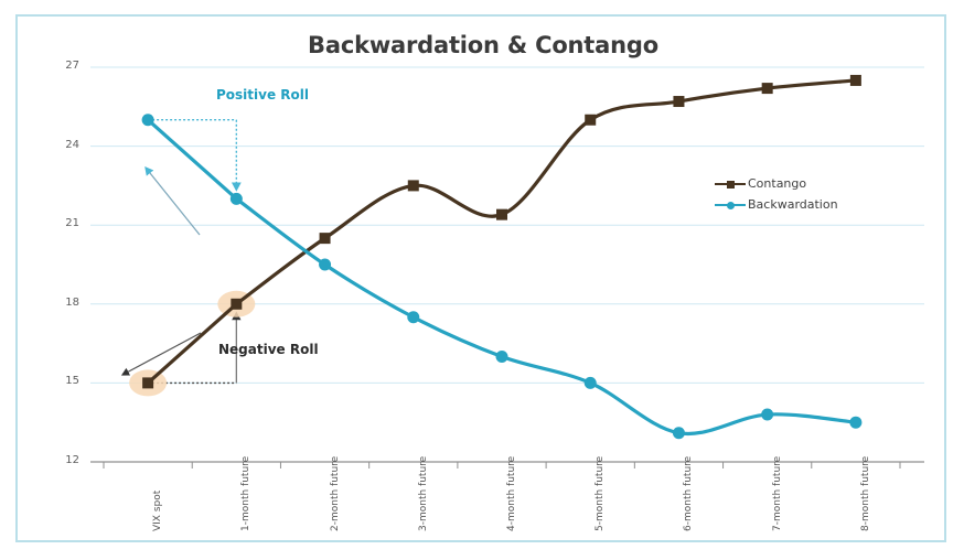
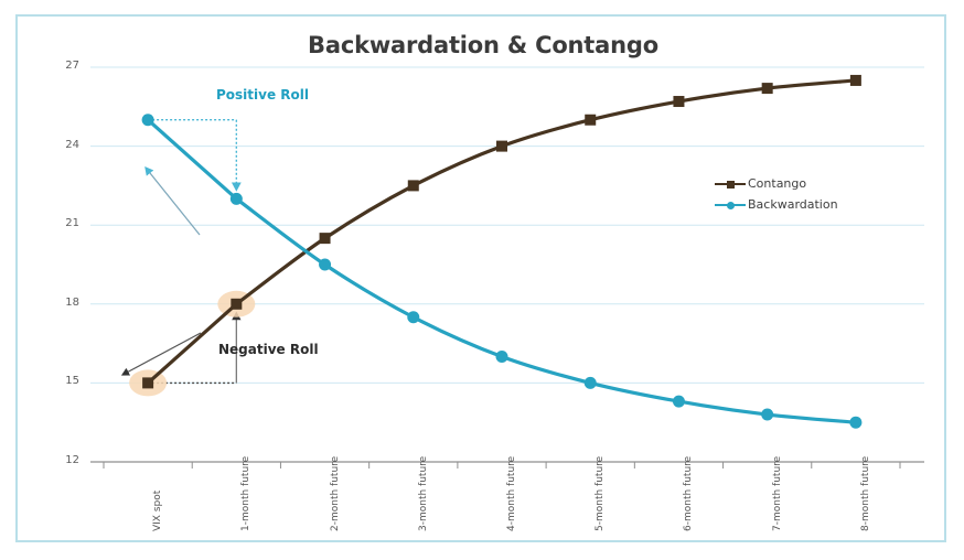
Contango/4-month future: 21.4 -> 24.0
Backwardation/6-month future: 13.1 -> 14.3
